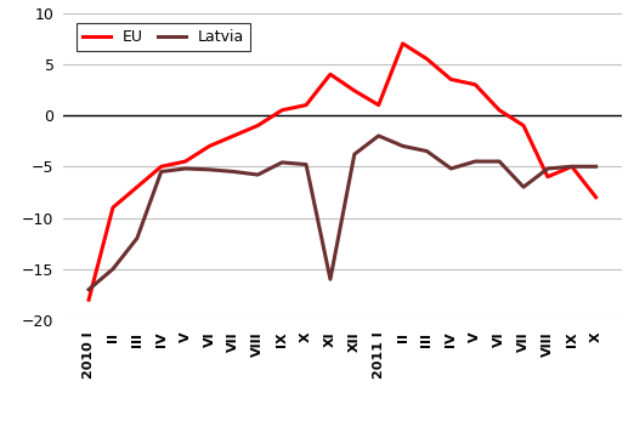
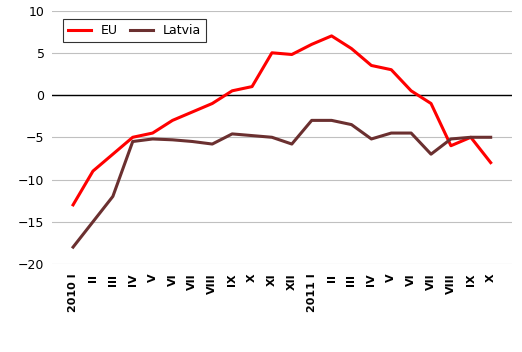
EU/2010 I: -18.0 -> -13.0
Latvia/2010 I: -17.0 -> -18.0
EU/XI: 4.0 -> 5.0
Latvia/XI: -16.0 -> -5.0
EU/XII: 2.4 -> 4.8
Latvia/XII: -3.8 -> -5.8
EU/2011 I: 1.0 -> 6.0
Latvia/2011 I: -2.0 -> -3.0
